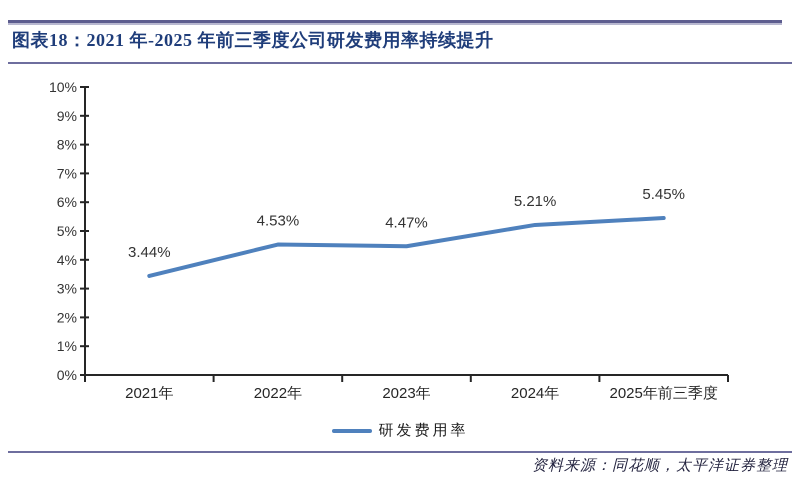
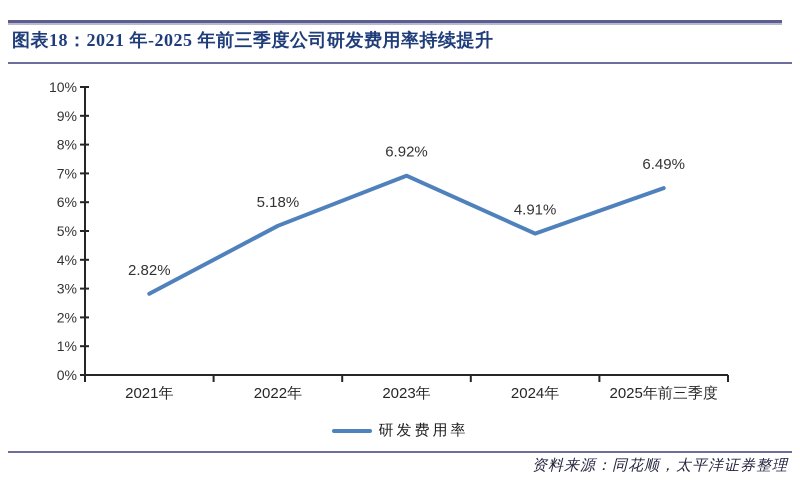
2021年: 3.44% -> 2.82%
2022年: 4.53% -> 5.18%
2023年: 4.47% -> 6.92%
2024年: 5.21% -> 4.91%
2025年前三季度: 5.45% -> 6.49%
